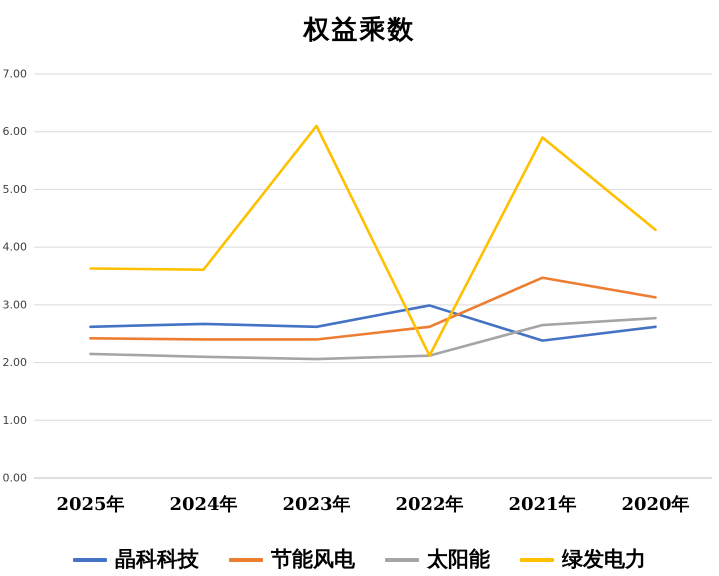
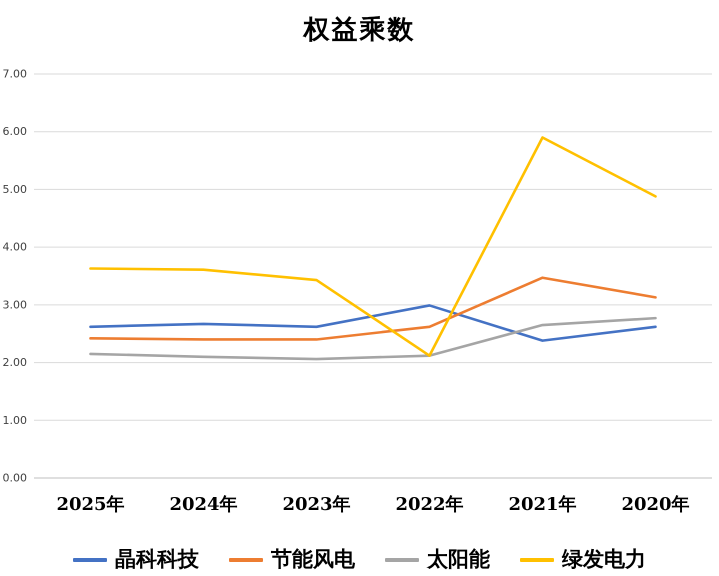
绿发电力/2023年: 6.1 -> 3.4
绿发电力/2020年: 4.3 -> 4.9
